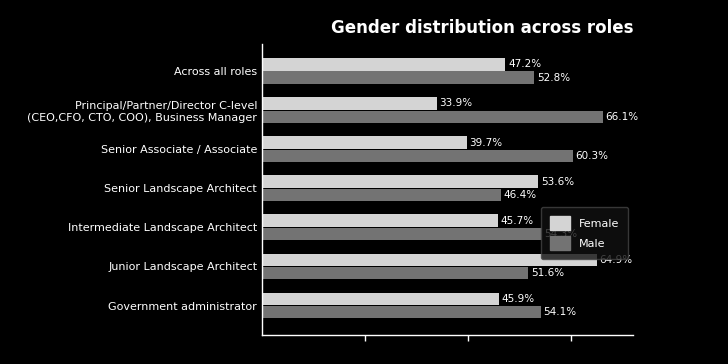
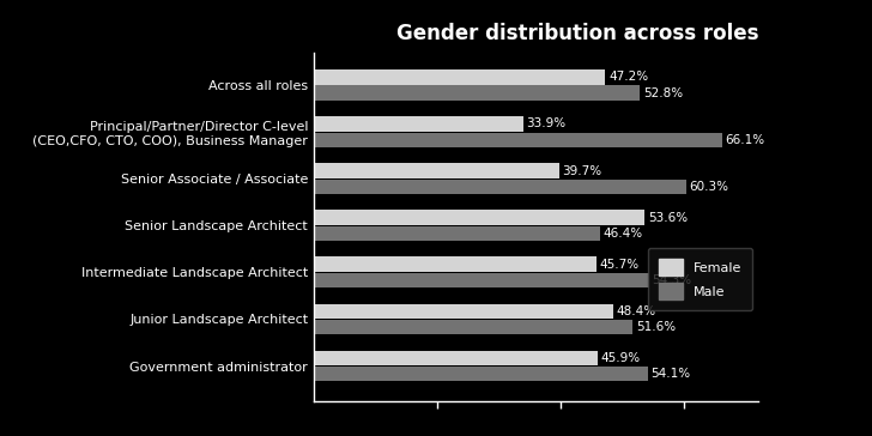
Female/Junior Landscape Architect: 64.9% -> 48.4%
